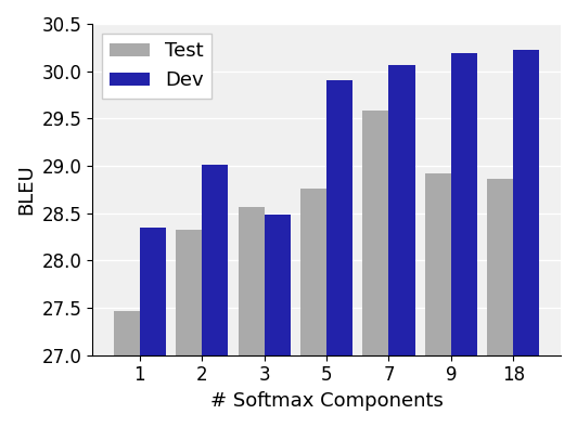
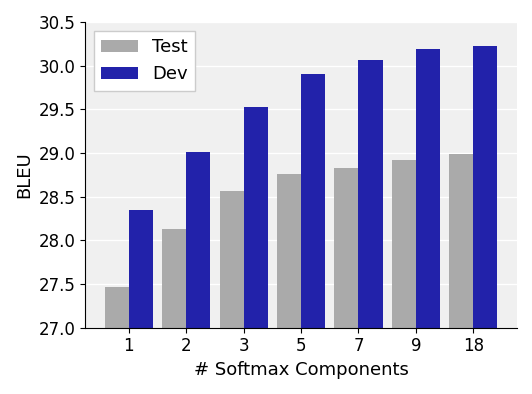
Test/2: 28.32 -> 28.13
Dev/3: 28.48 -> 29.53
Test/7: 29.58 -> 28.83
Test/18: 28.86 -> 28.99
